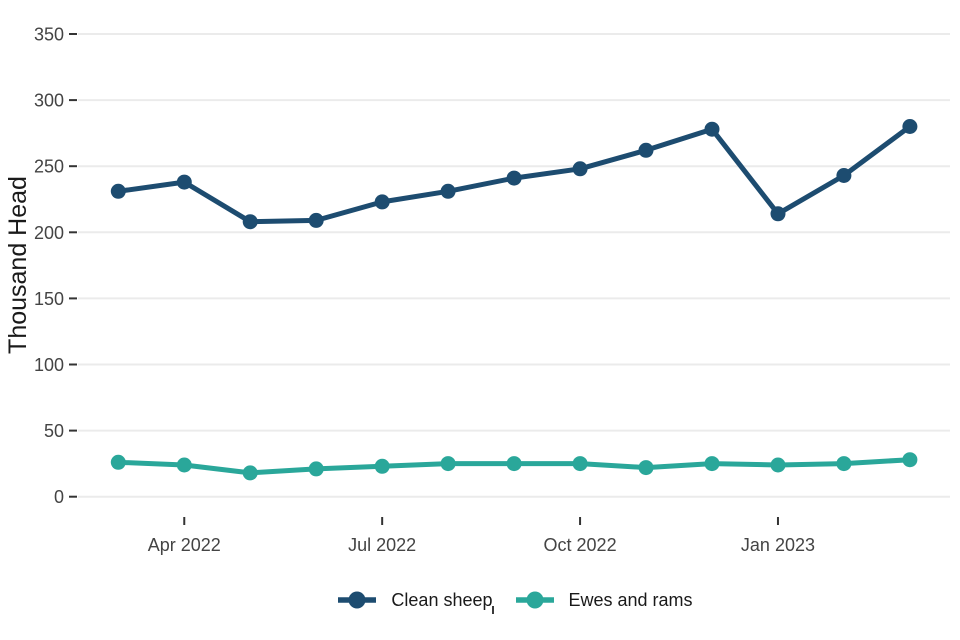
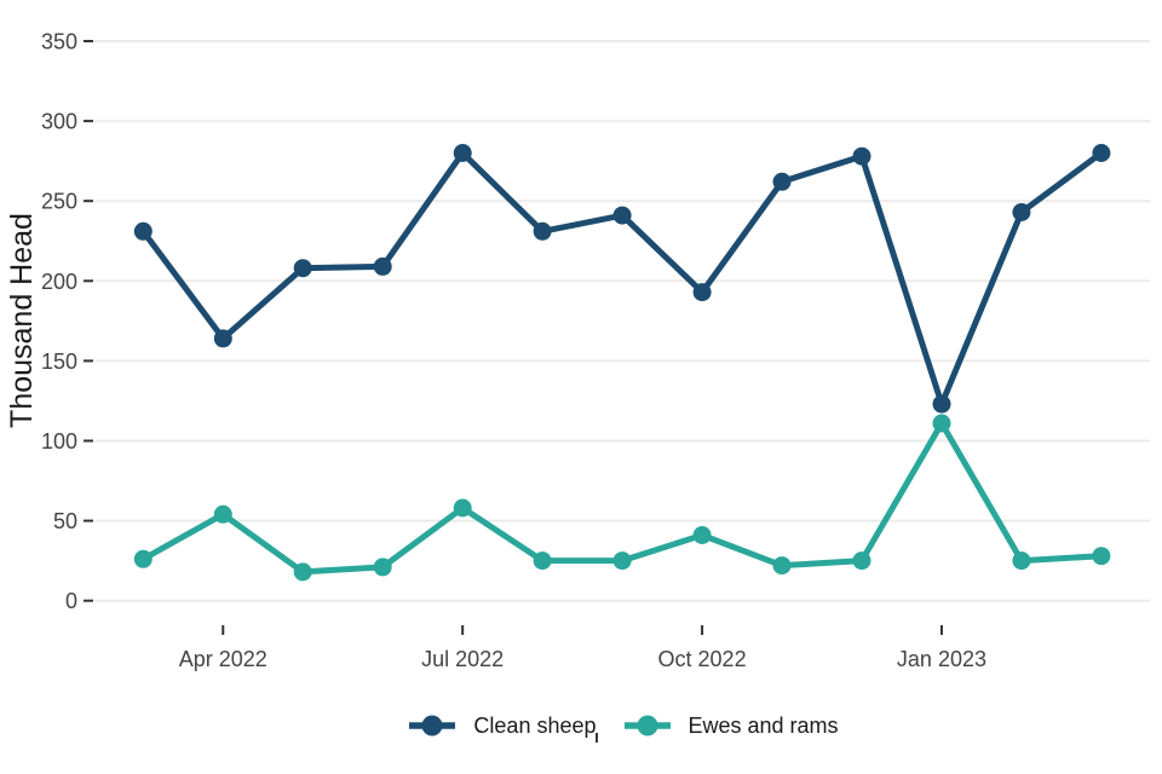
Clean sheep/Apr 2022: 238 -> 164
Ewes and rams/Apr 2022: 24 -> 54
Clean sheep/Jul 2022: 223 -> 280
Ewes and rams/Jul 2022: 23 -> 58
Clean sheep/Oct 2022: 248 -> 193
Ewes and rams/Oct 2022: 25 -> 41
Clean sheep/Jan 2023: 214 -> 123
Ewes and rams/Jan 2023: 24 -> 111
